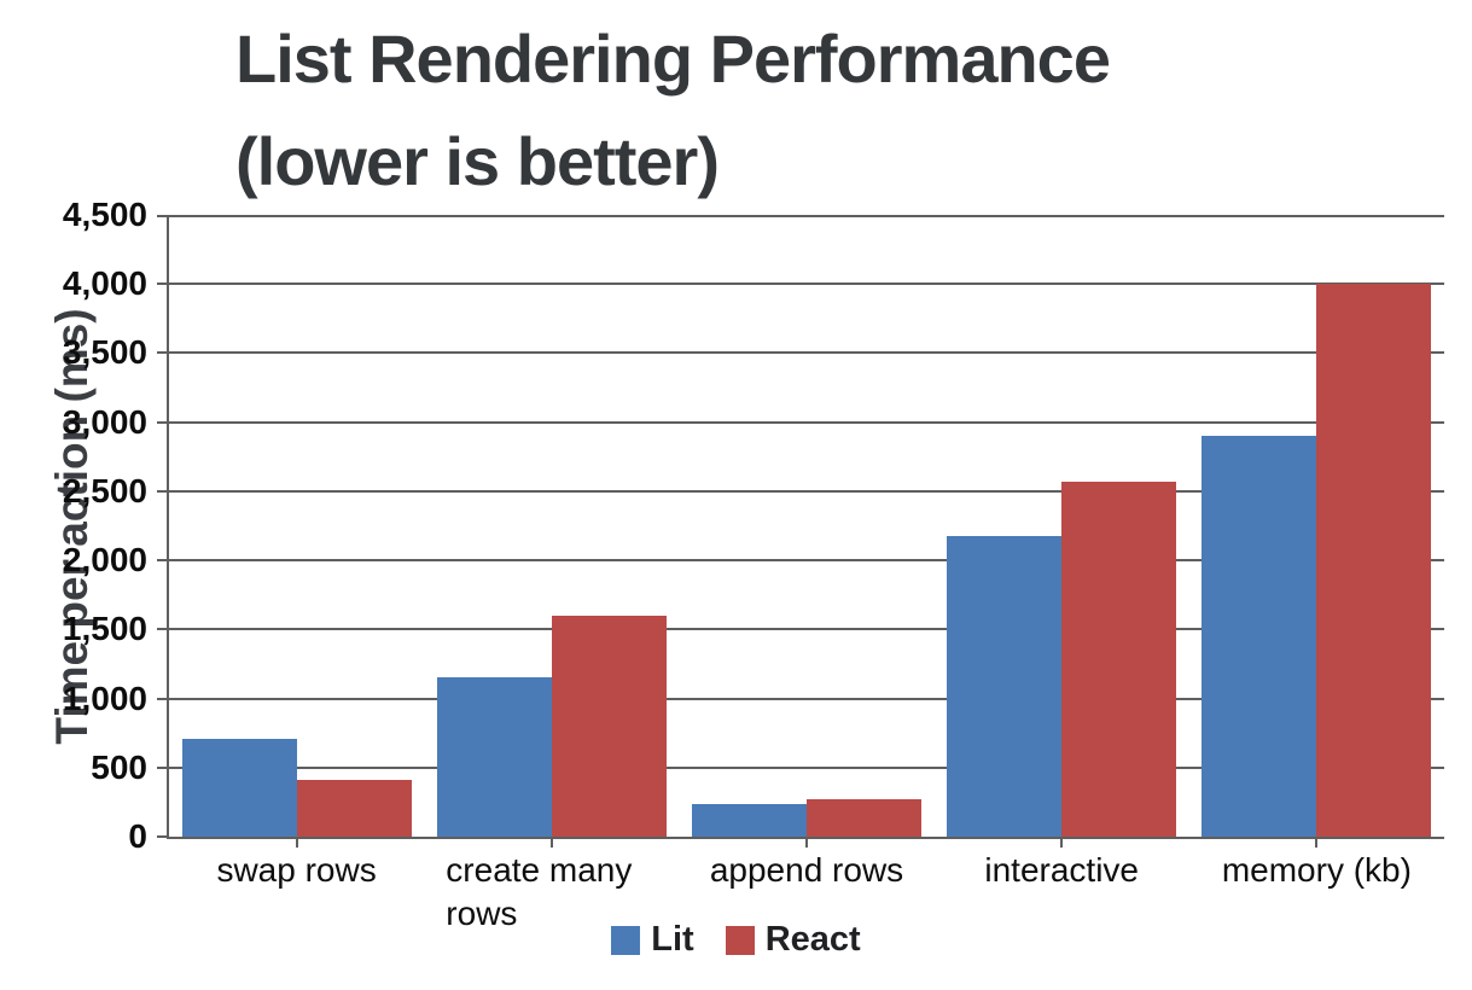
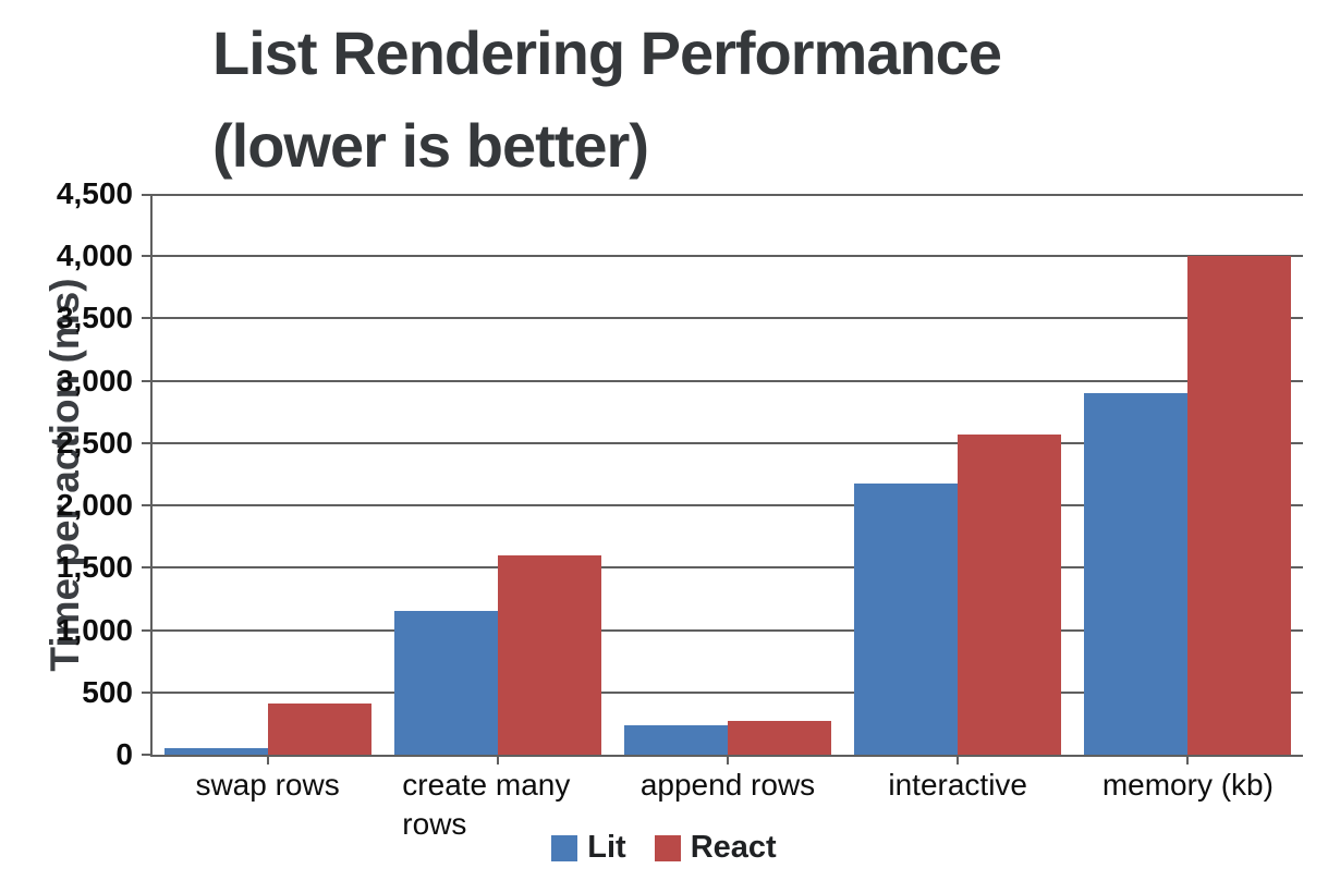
Lit/swap rows: 710 -> 50
